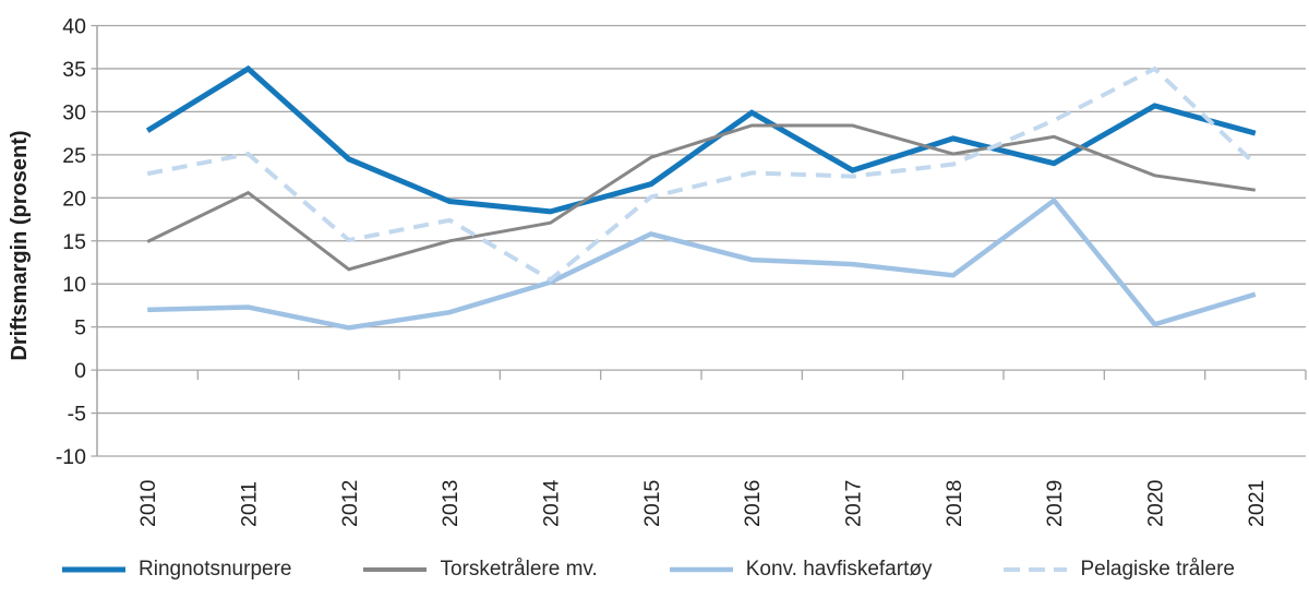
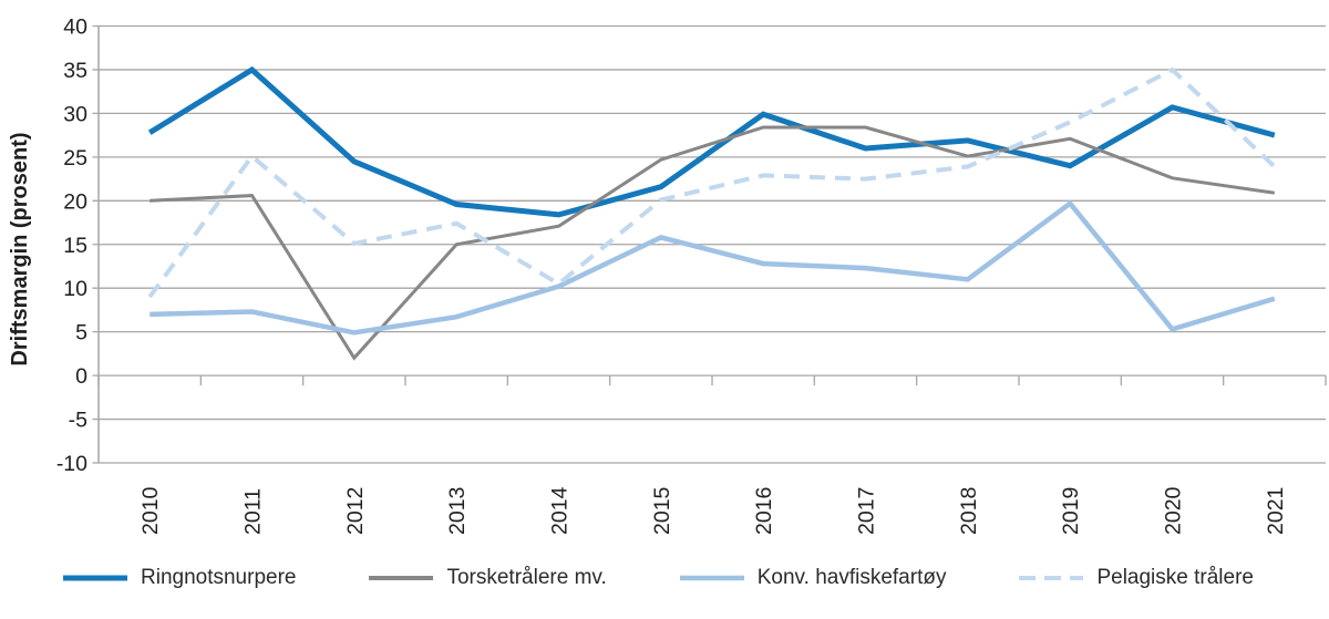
Torsketrålere mv./2010: 15 -> 20
Pelagiske trålere/2010: 23 -> 9
Torsketrålere mv./2012: 12 -> 2
Ringnotsnurpere/2017: 23 -> 26
